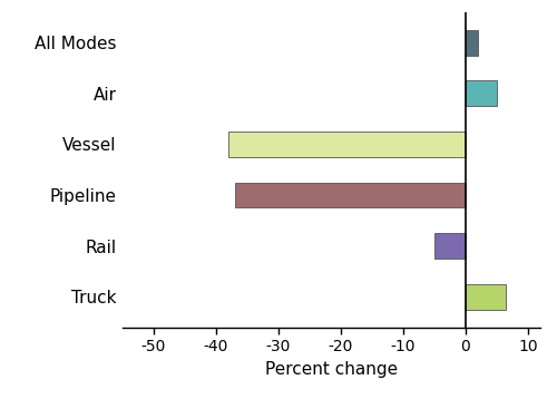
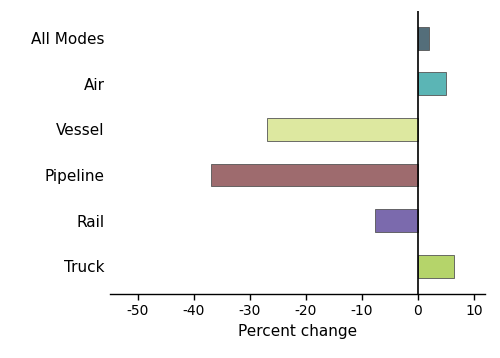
Vessel: -38.0 -> -27.0
Rail: -5.0 -> -7.6
